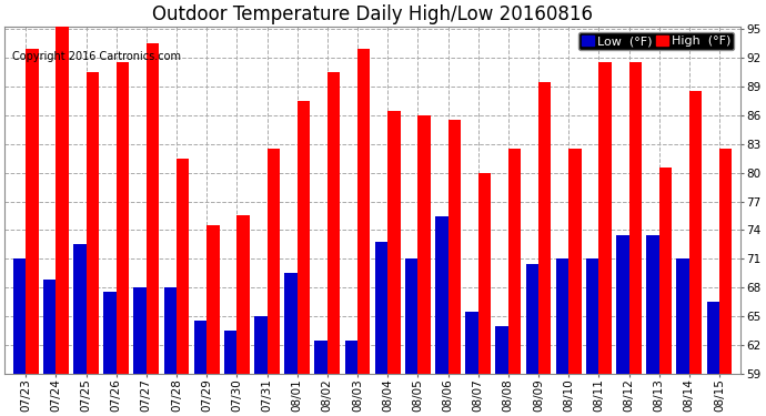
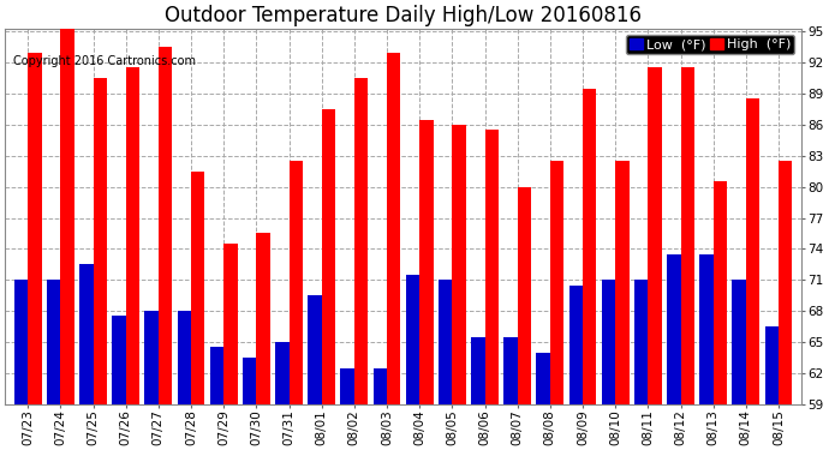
Low (°F)/07/24: 68.8 -> 71.0
Low (°F)/08/04: 72.8 -> 71.5
Low (°F)/08/06: 75.4 -> 65.5
